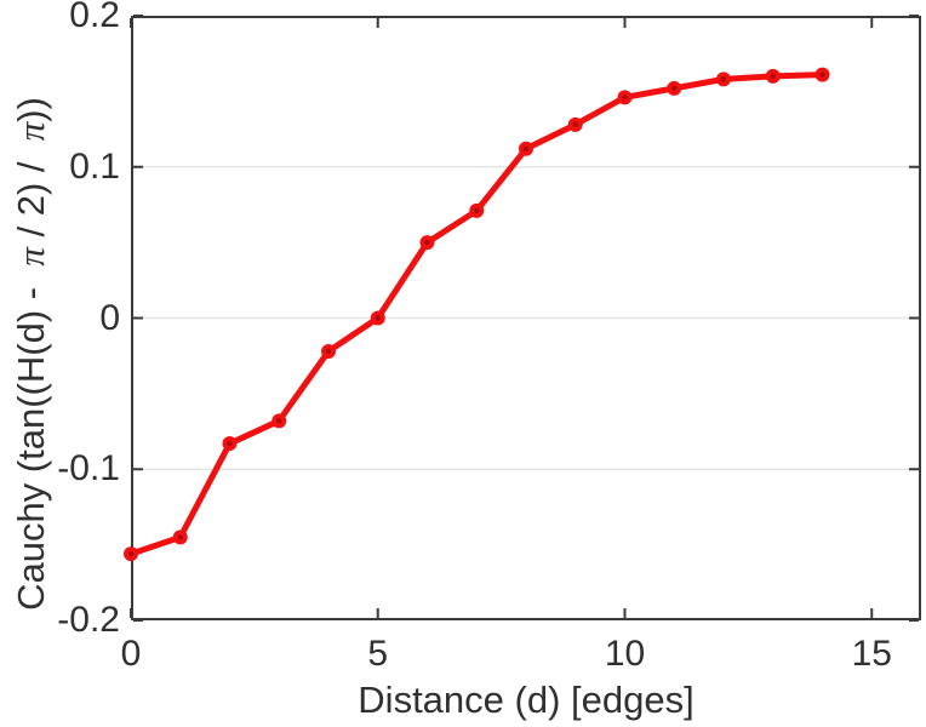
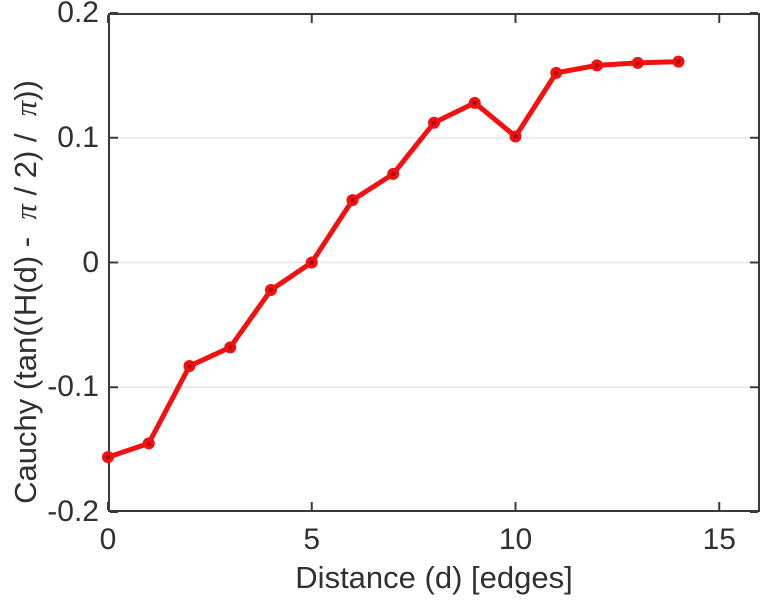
10: 0.146 -> 0.101
